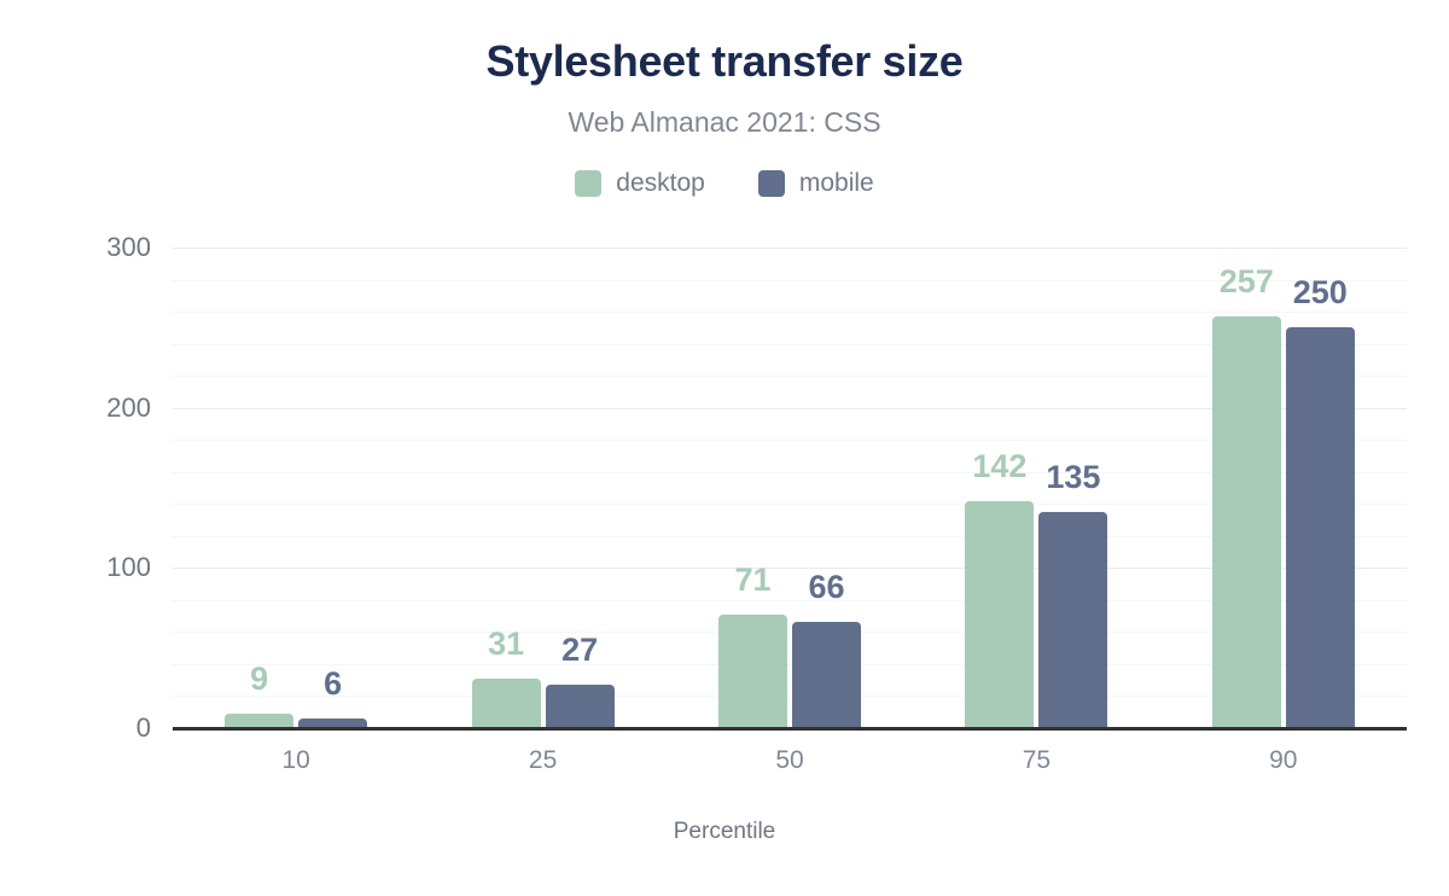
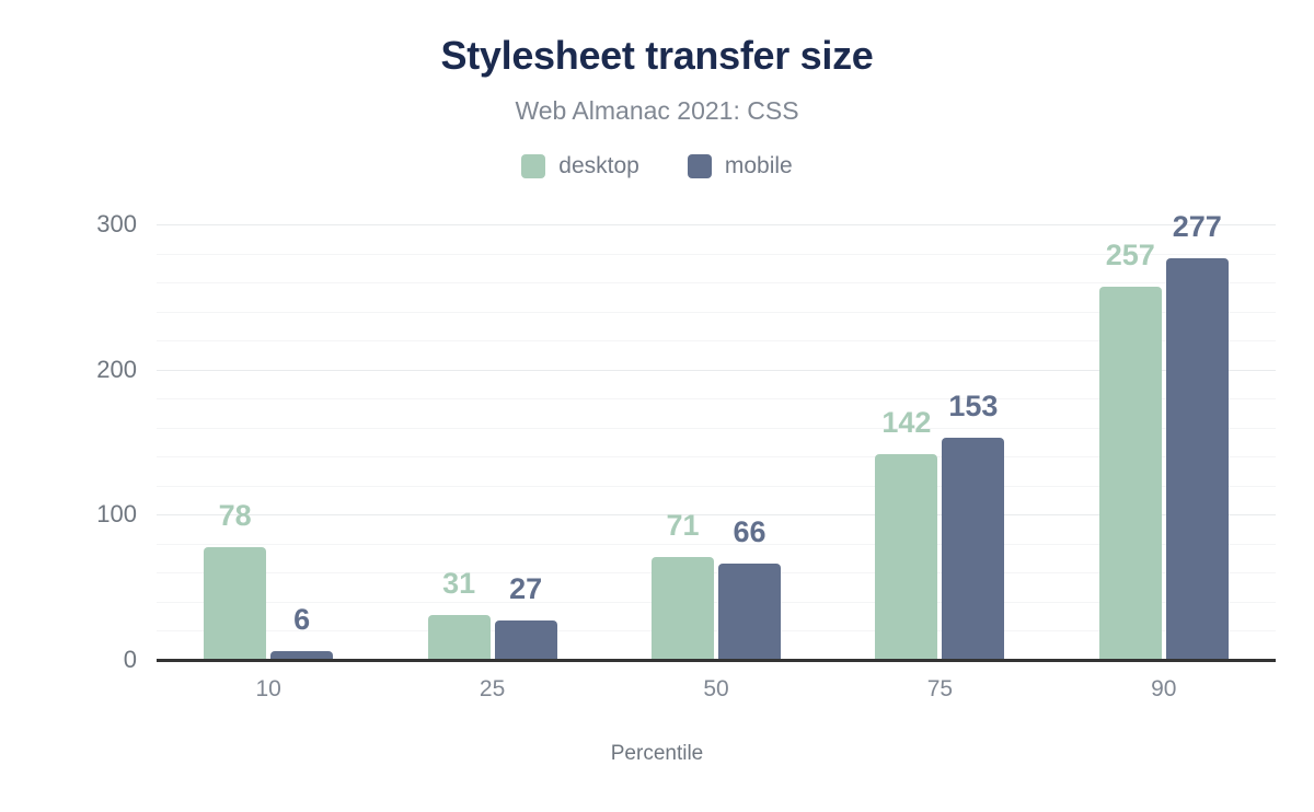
desktop/10: 9 -> 78
mobile/75: 135 -> 153
mobile/90: 250 -> 277
